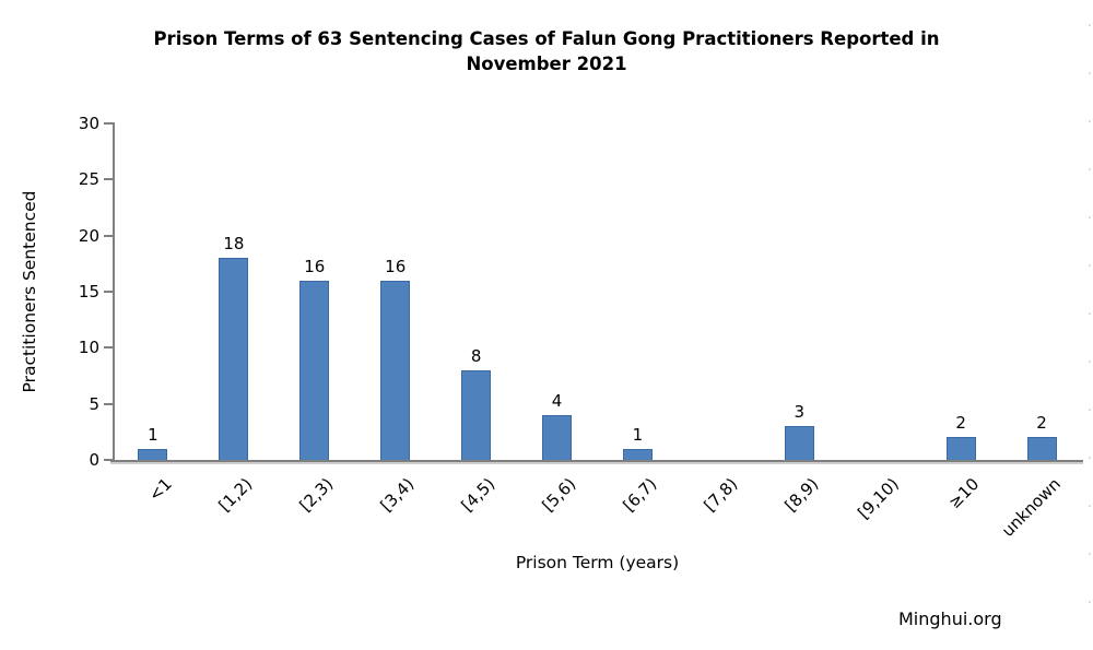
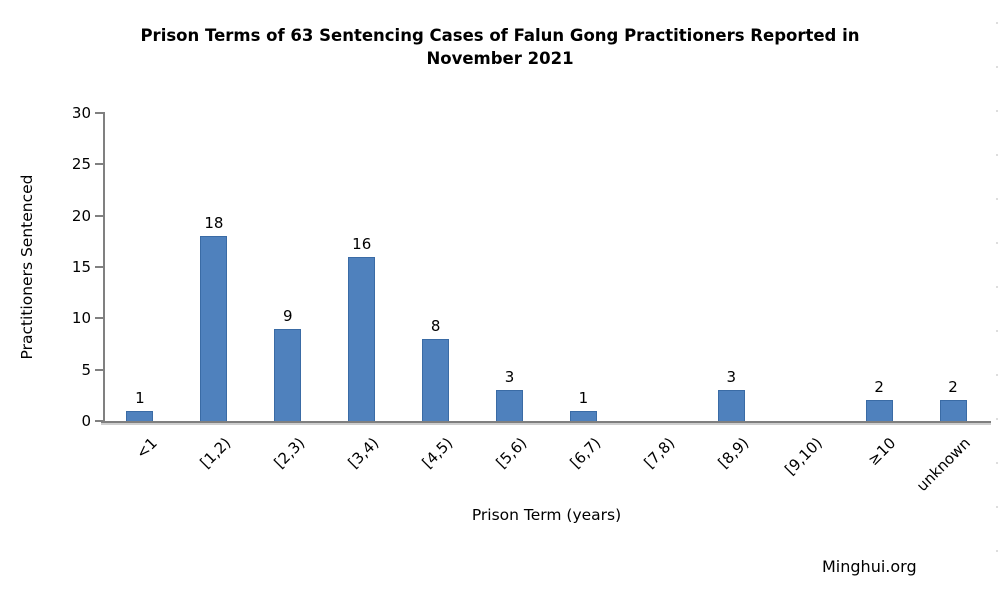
[2,3): 16 -> 9
[5,6): 4 -> 3
